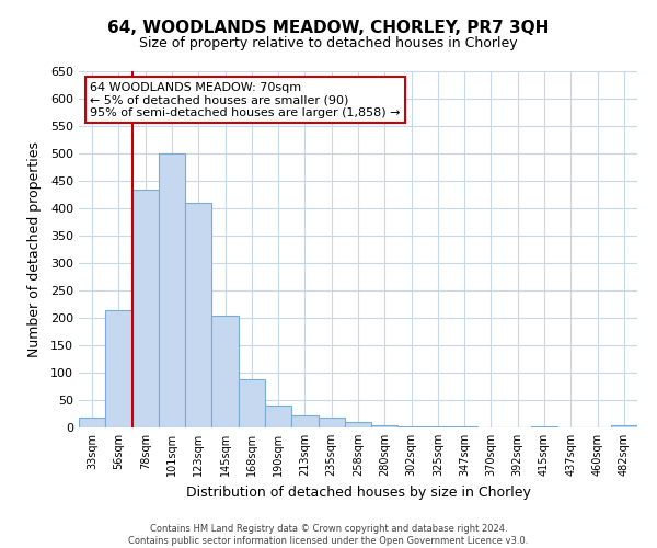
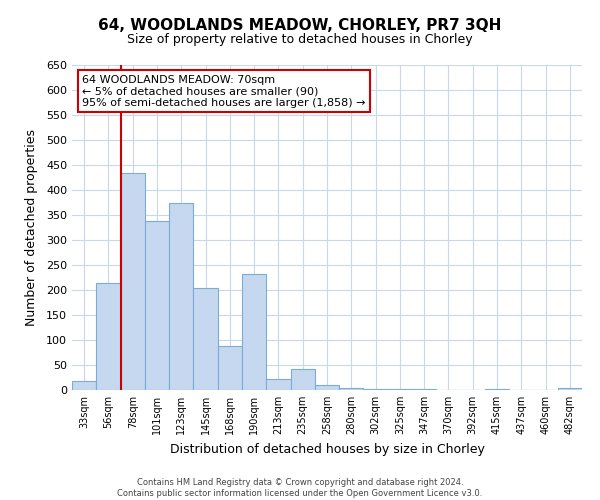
101sqm: 500 -> 338
123sqm: 410 -> 374
190sqm: 40 -> 232
235sqm: 18 -> 42
